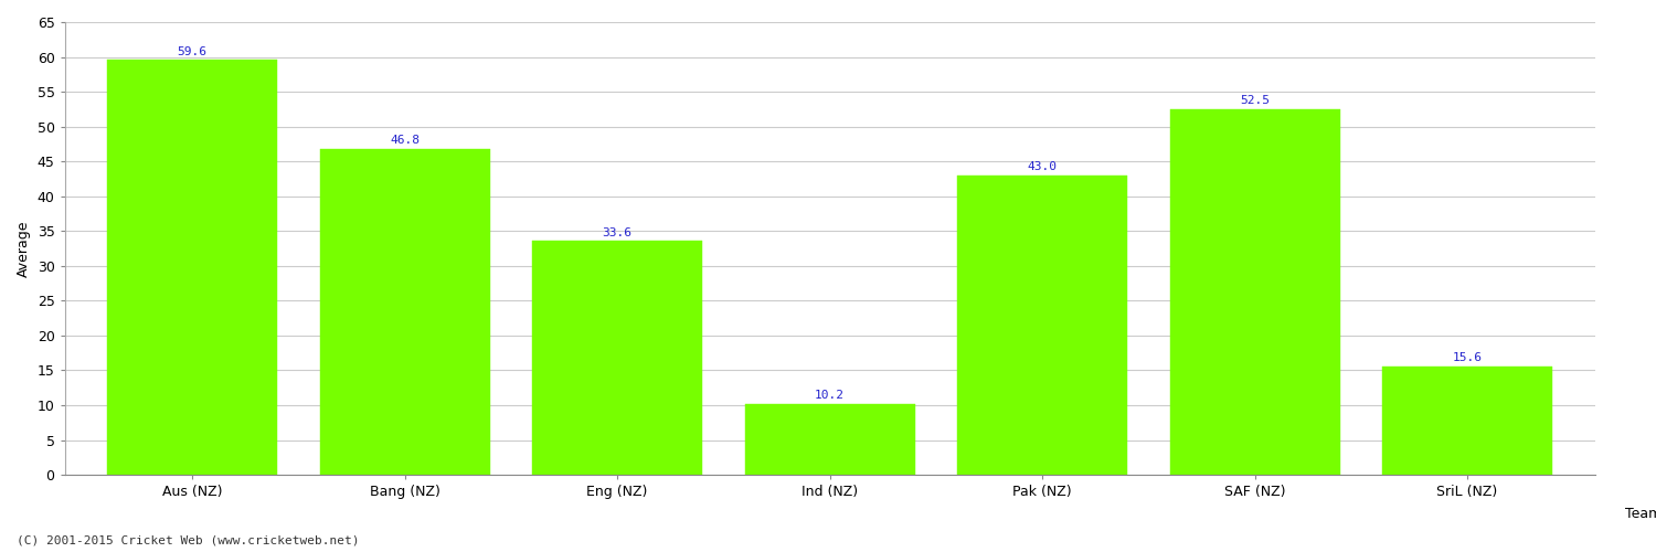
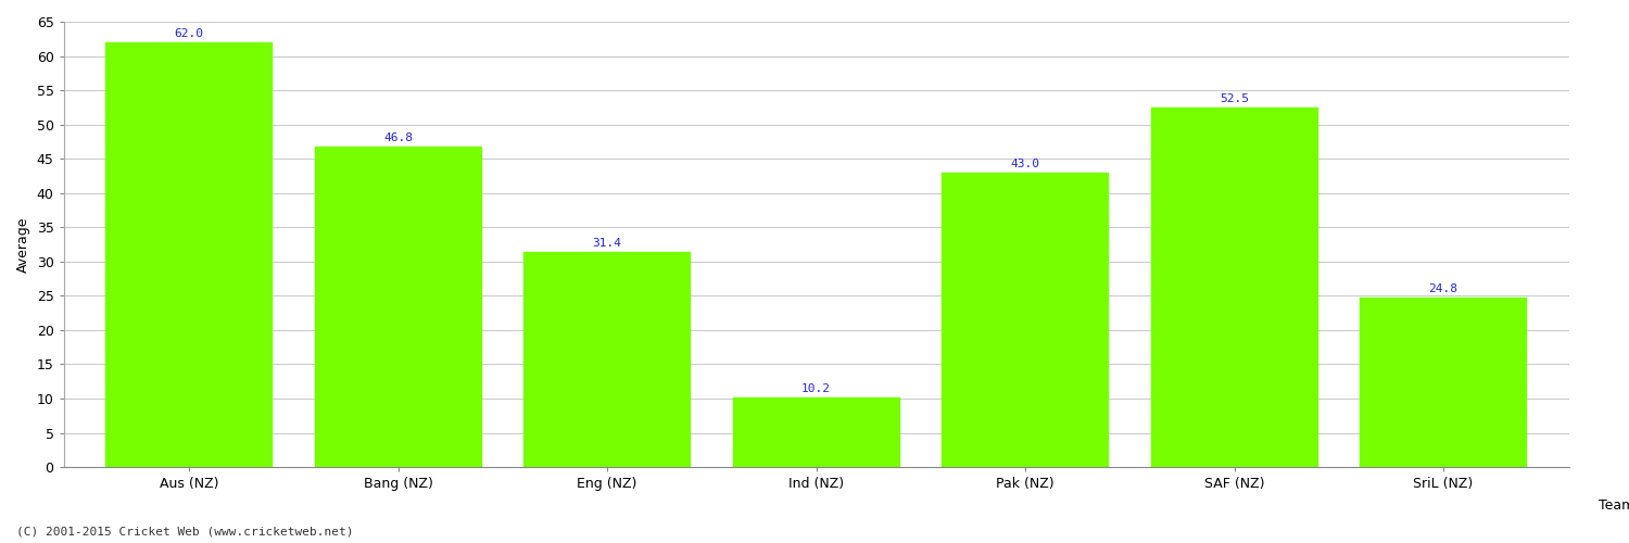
Aus (NZ): 59.6 -> 62.0
Eng (NZ): 33.6 -> 31.4
SriL (NZ): 15.6 -> 24.8
